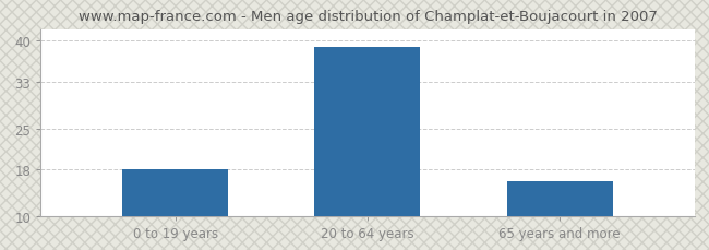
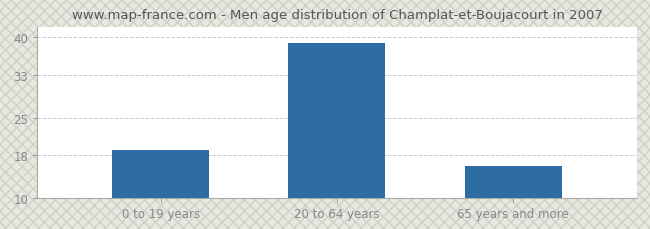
0 to 19 years: 18 -> 19
